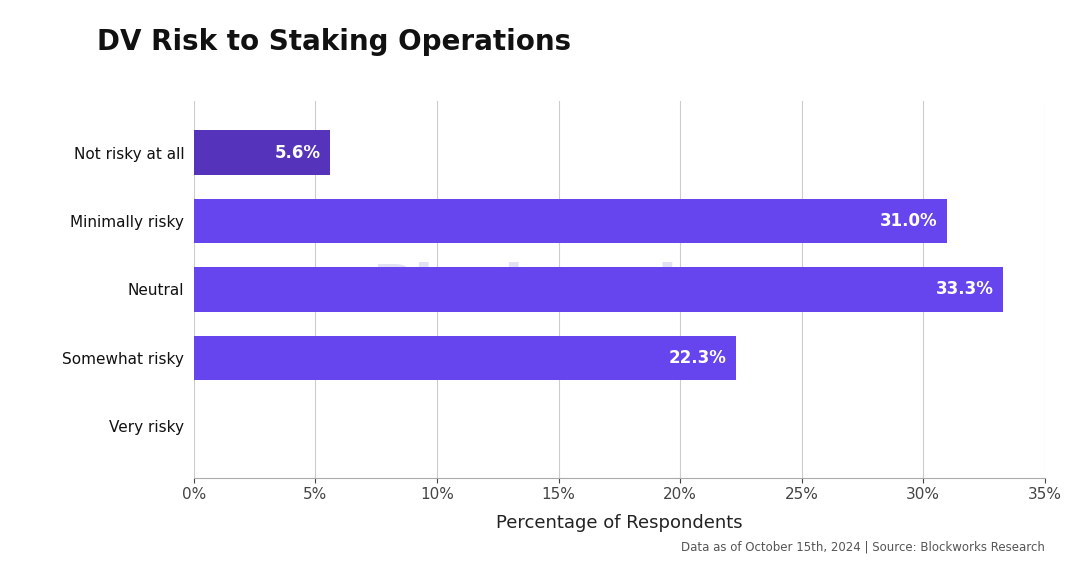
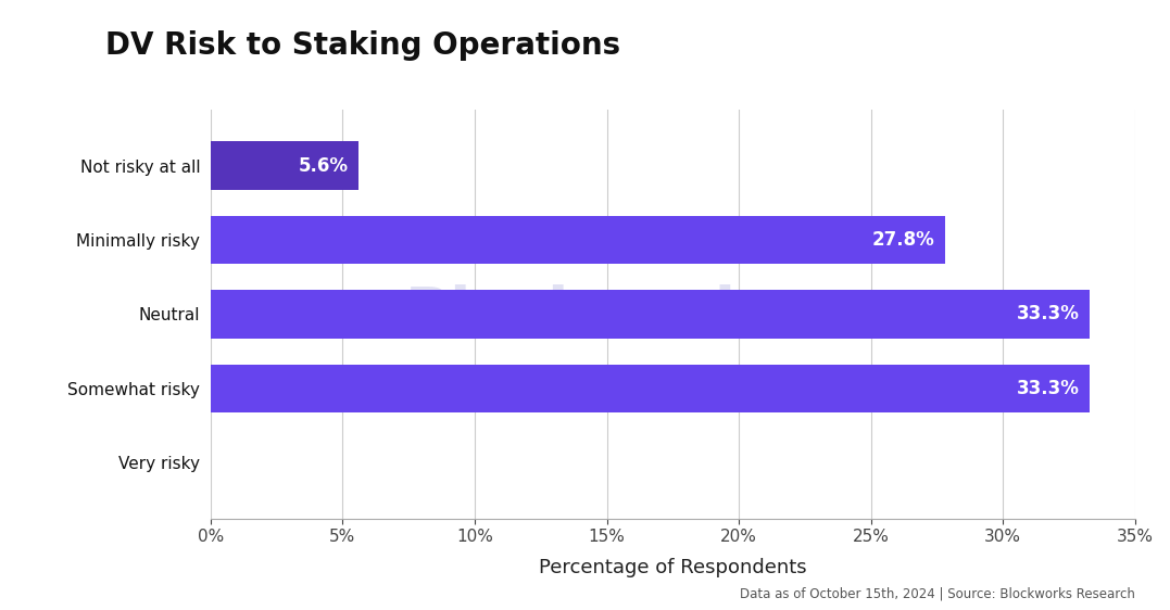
Minimally risky: 31.0% -> 27.8%
Somewhat risky: 22.3% -> 33.3%
